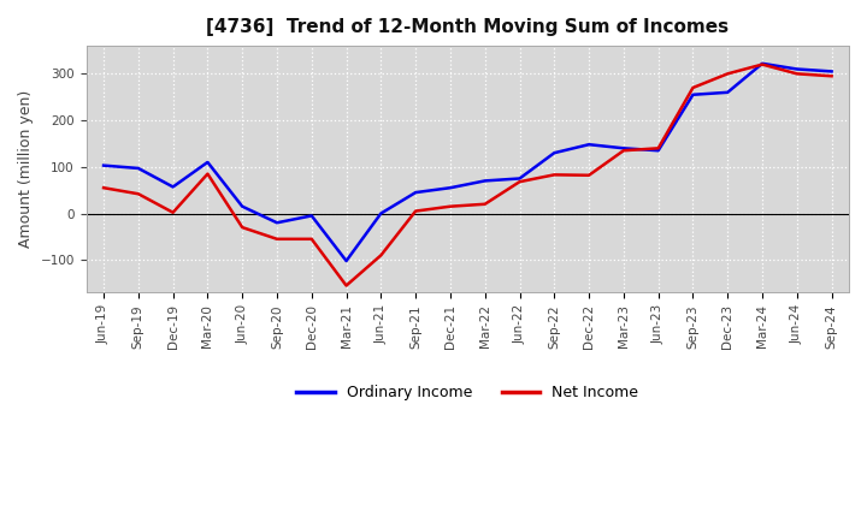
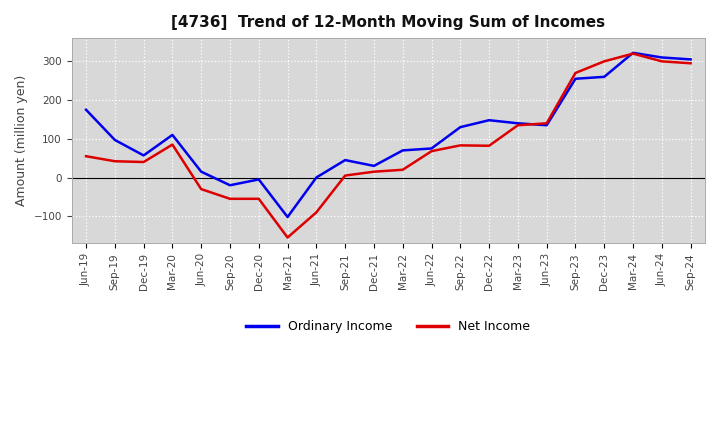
Ordinary Income/Jun-19: 103 -> 175
Net Income/Dec-19: 2 -> 40
Ordinary Income/Dec-21: 55 -> 30
